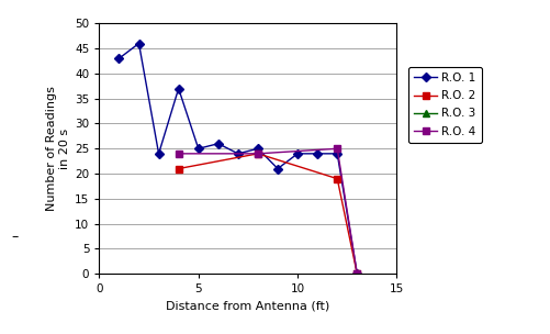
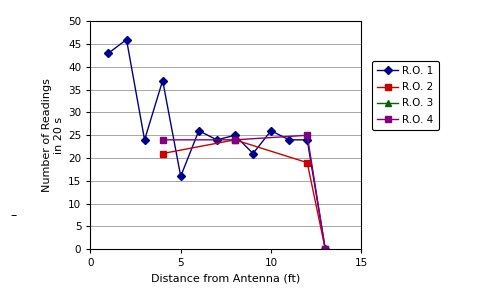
R.O. 1/5: 25 -> 16
R.O. 1/10: 24 -> 26
